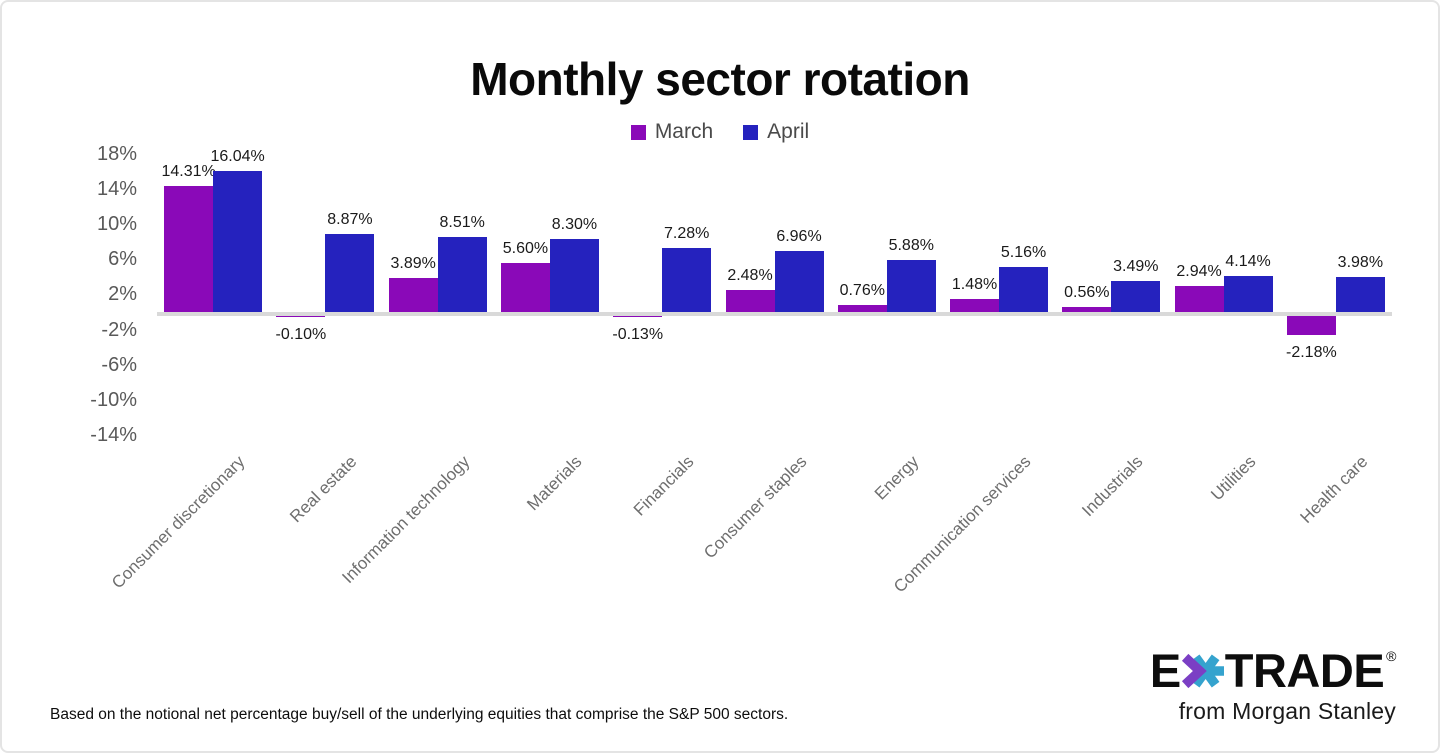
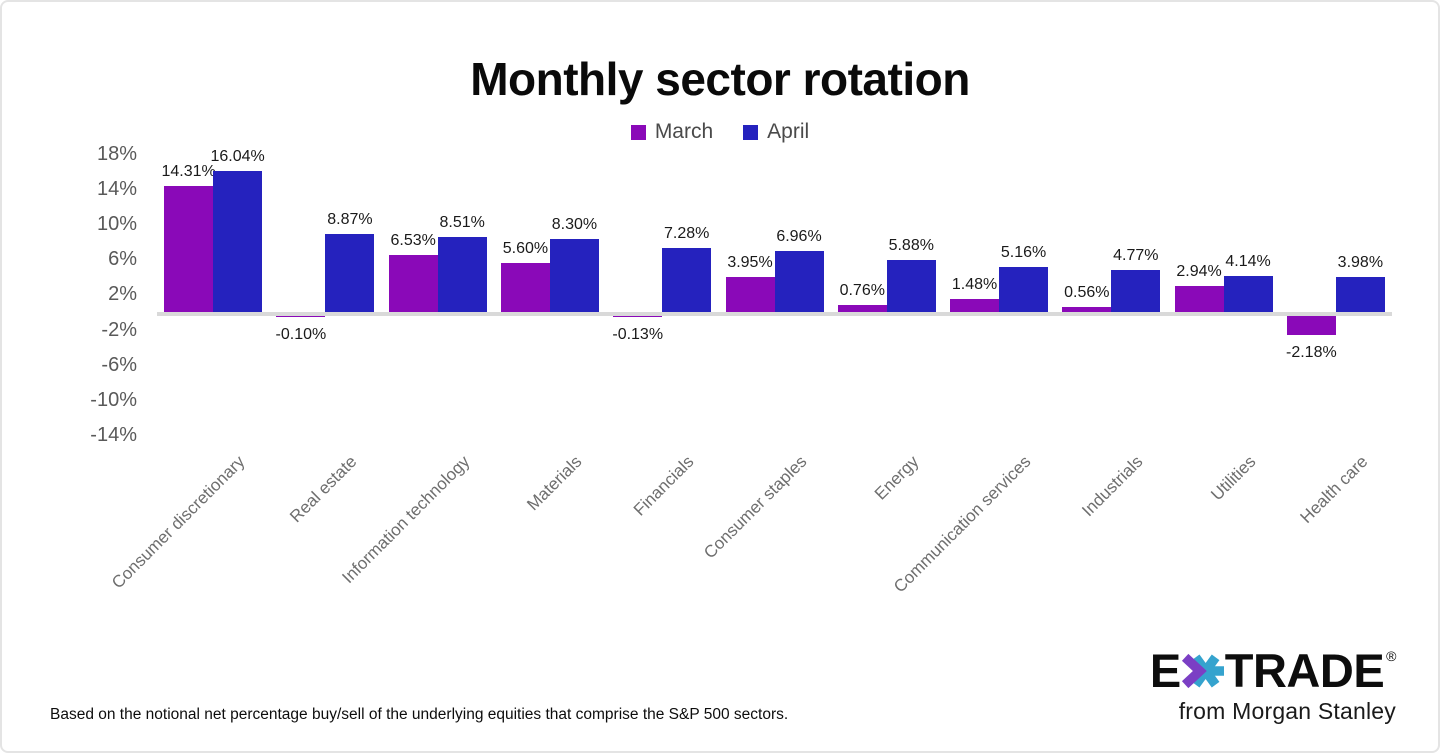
March/Information technology: 3.89% -> 6.53%
March/Consumer staples: 2.48% -> 3.95%
April/Industrials: 3.49% -> 4.77%
